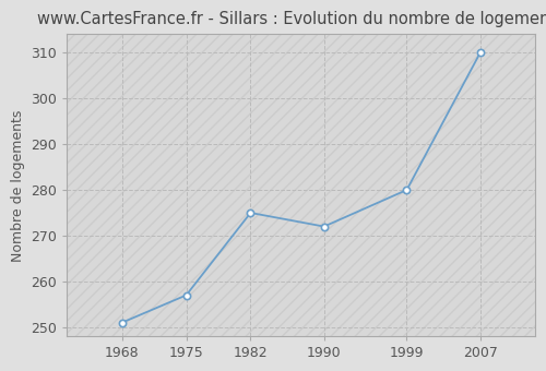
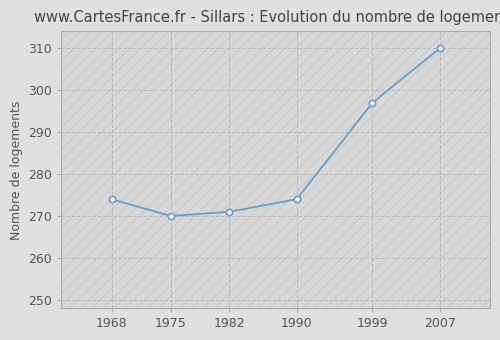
1968: 251 -> 274
1975: 257 -> 270
1982: 275 -> 271
1990: 272 -> 274
1999: 280 -> 297
